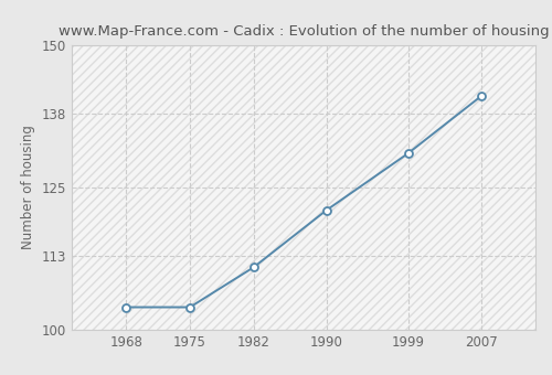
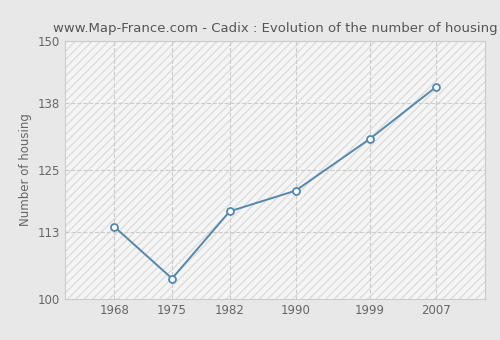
1968: 104 -> 114
1982: 111 -> 117
